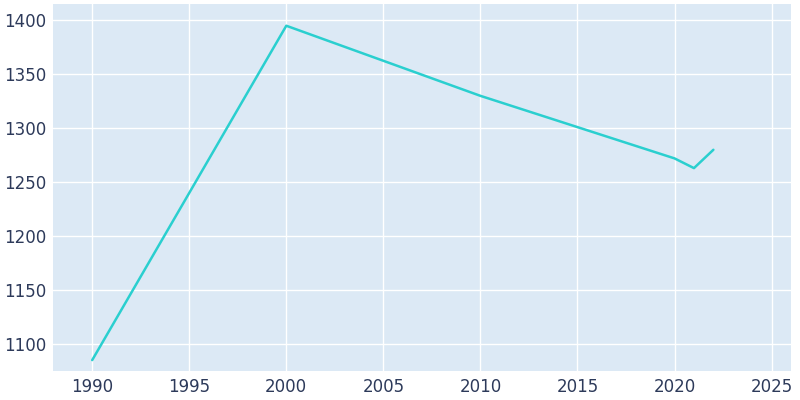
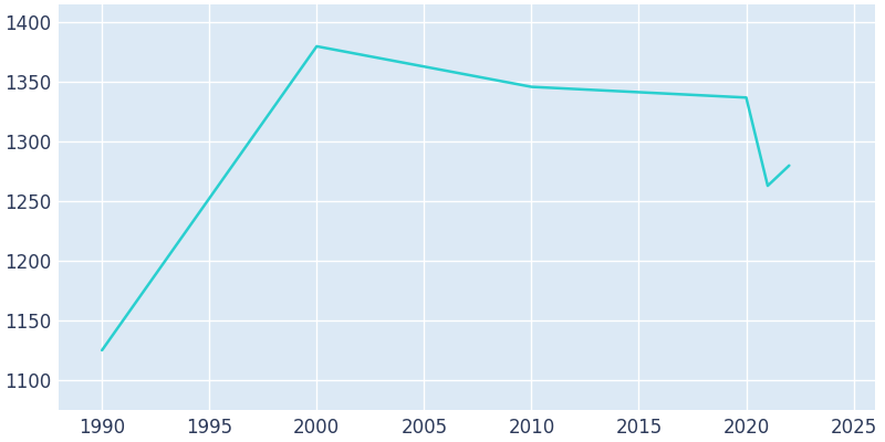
1990: 1085 -> 1125
2000: 1395 -> 1380
2010: 1330 -> 1346
2020: 1272 -> 1337
